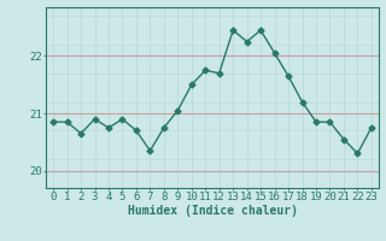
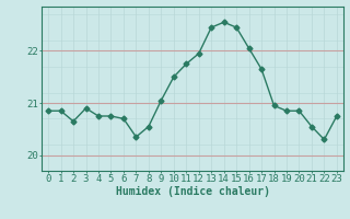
5: 20.90 -> 20.75
8: 20.75 -> 20.55
12: 21.70 -> 21.95
14: 22.25 -> 22.55
18: 21.20 -> 20.95
